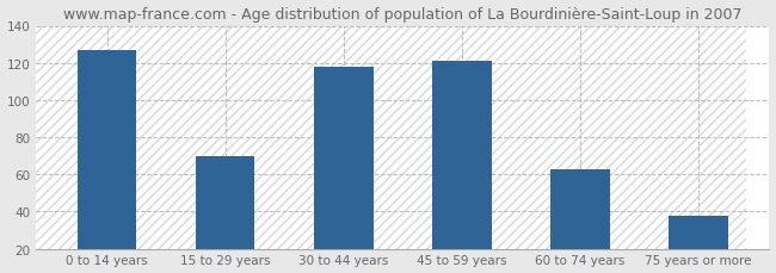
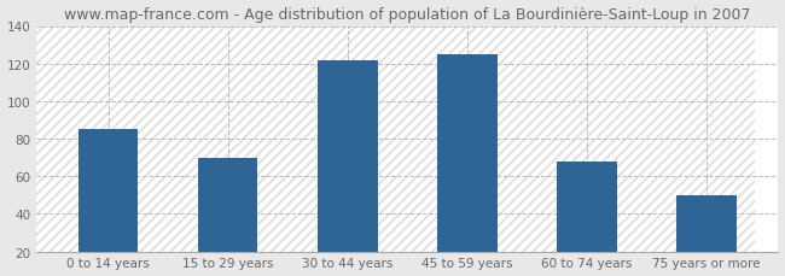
0 to 14 years: 127 -> 85
30 to 44 years: 118 -> 122
45 to 59 years: 121 -> 125
60 to 74 years: 63 -> 68
75 years or more: 38 -> 50
